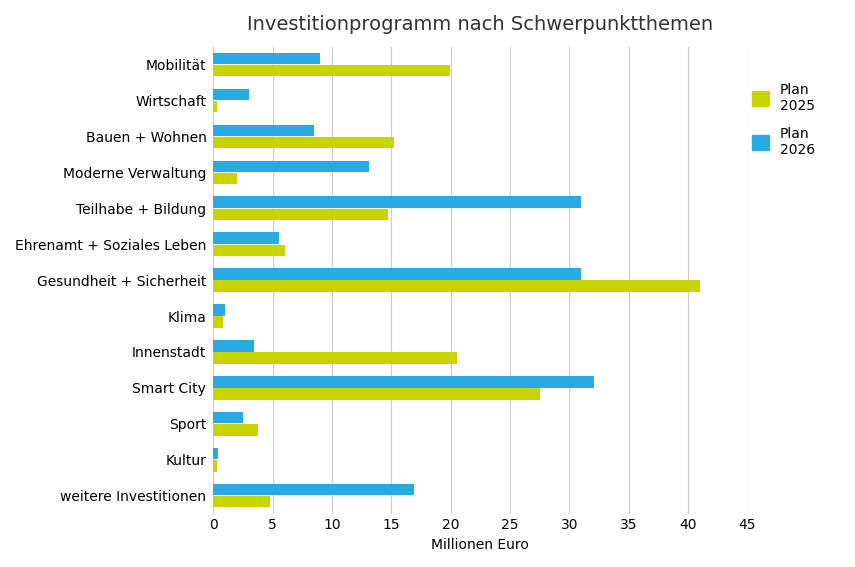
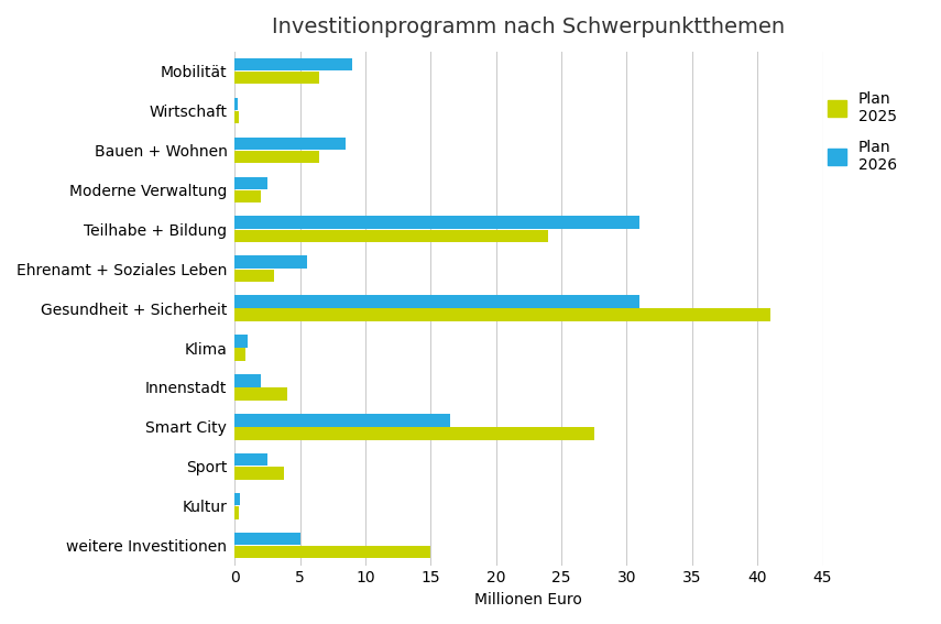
Plan 2025/Mobilität: 19.9 -> 6.5
Plan 2026/Wirtschaft: 3.0 -> 0.2
Plan 2025/Bauen + Wohnen: 15.2 -> 6.5
Plan 2026/Moderne Verwaltung: 13.1 -> 2.5
Plan 2025/Teilhabe + Bildung: 14.7 -> 24.0
Plan 2025/Ehrenamt + Soziales Leben: 6.0 -> 3.0
Plan 2026/Innenstadt: 3.4 -> 2.0
Plan 2025/Innenstadt: 20.5 -> 4.0
Plan 2026/Smart City: 32.1 -> 16.5
Plan 2026/weitere Investitionen: 16.9 -> 5.0
Plan 2025/weitere Investitionen: 4.8 -> 15.0
